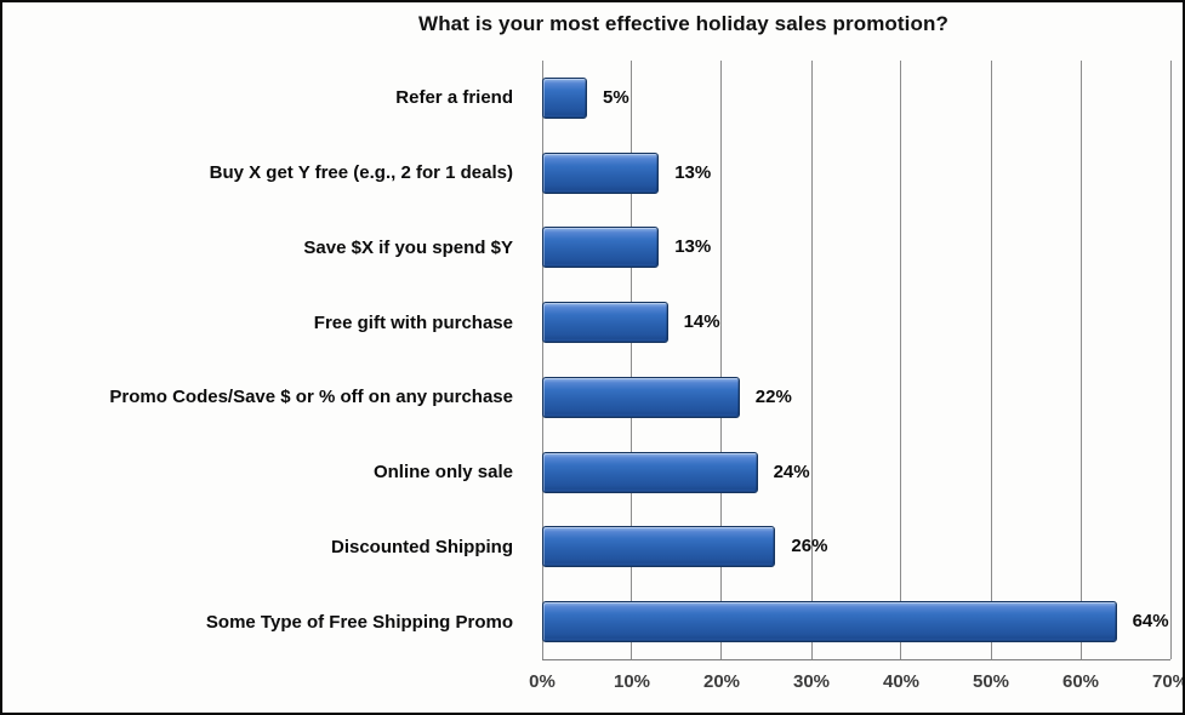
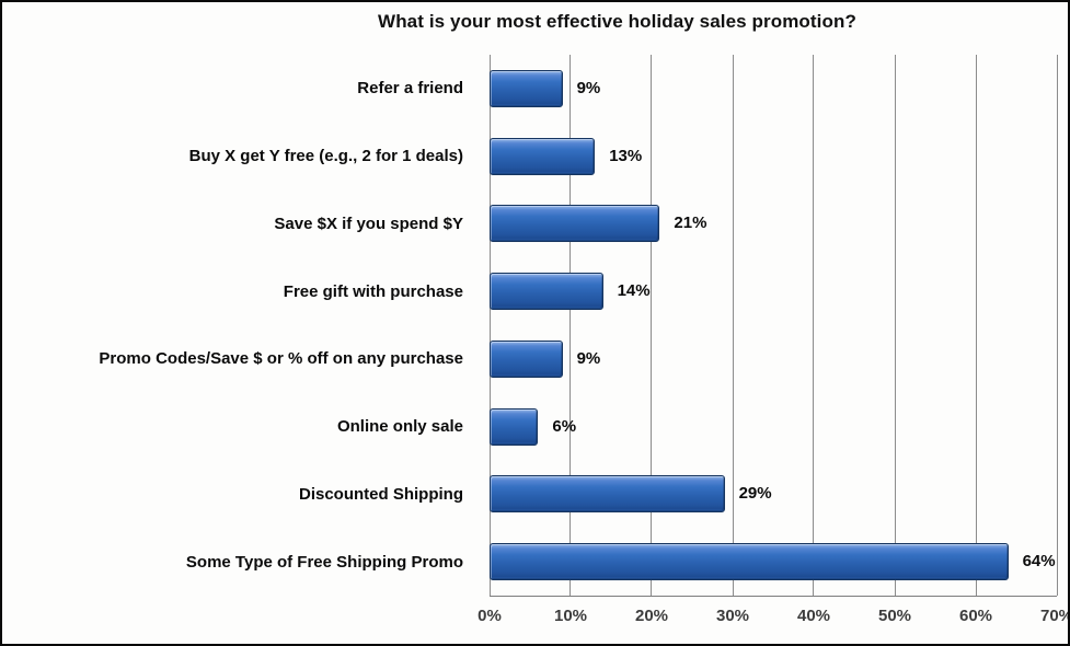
Refer a friend: 5% -> 9%
Save $X if you spend $Y: 13% -> 21%
Promo Codes/Save $ or % off on any purchase: 22% -> 9%
Online only sale: 24% -> 6%
Discounted Shipping: 26% -> 29%
